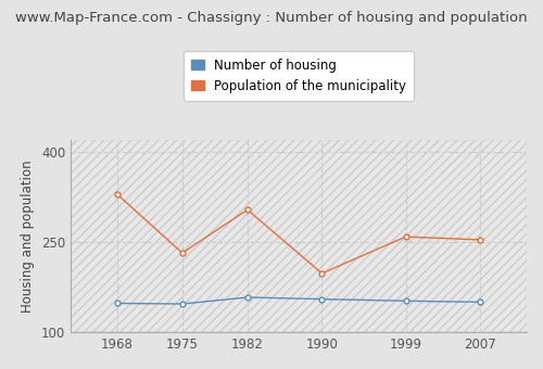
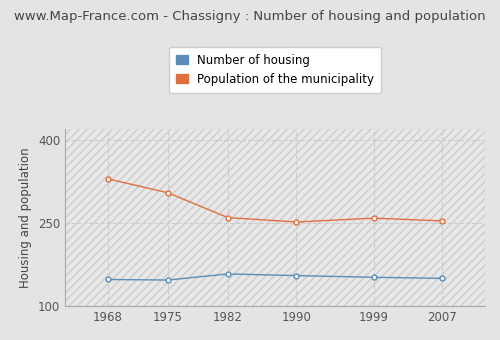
Population of the municipality/1975: 232 -> 305
Population of the municipality/1982: 304 -> 260
Population of the municipality/1990: 198 -> 252
